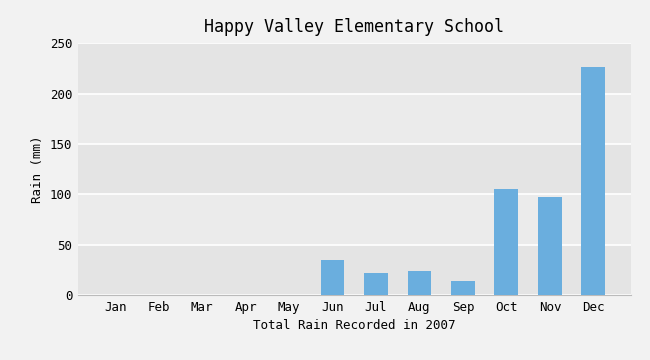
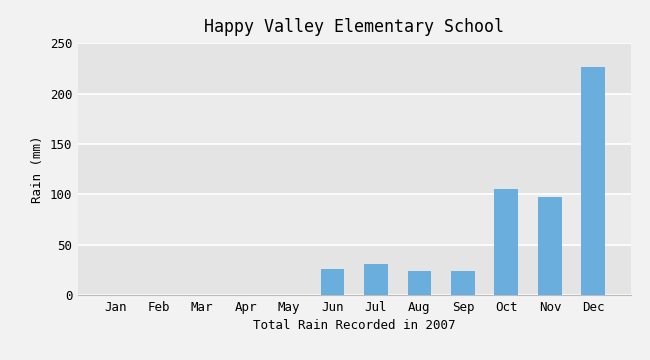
Jun: 35 -> 26
Jul: 22 -> 31
Sep: 14 -> 24
